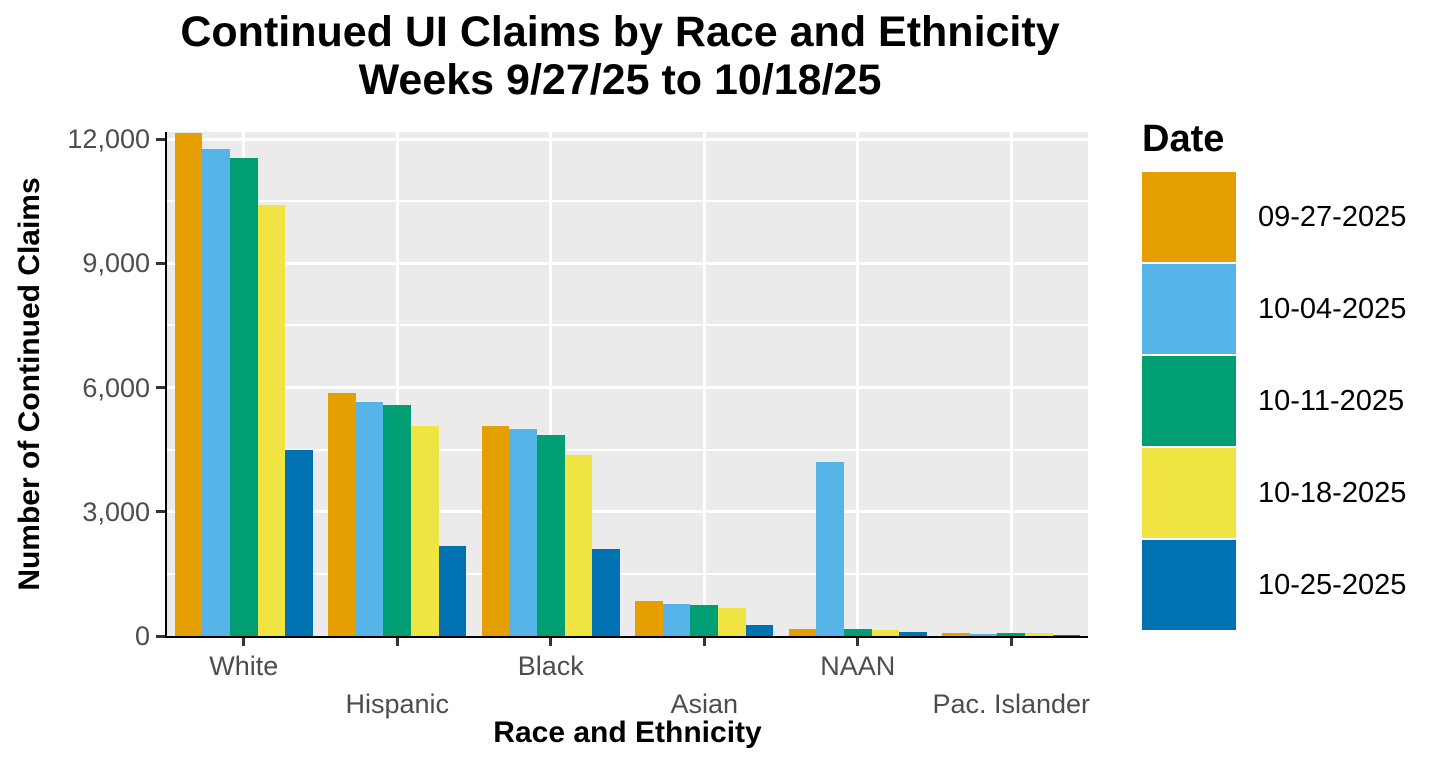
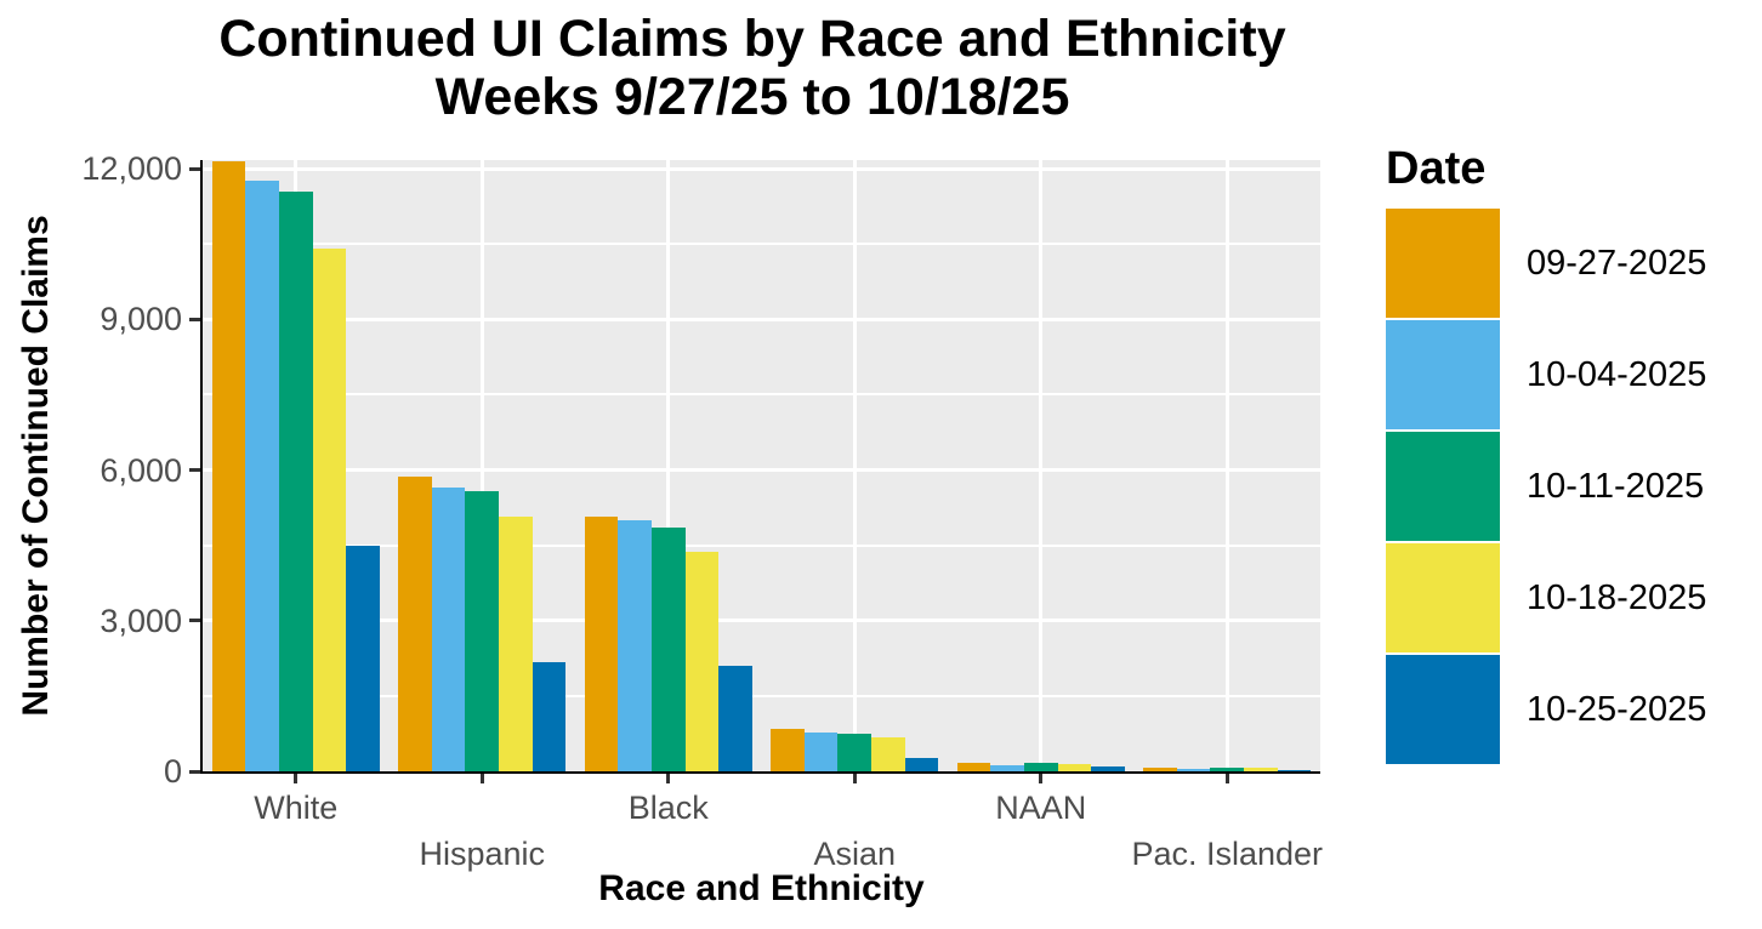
10-04-2025/NAAN: 4200 -> 100
